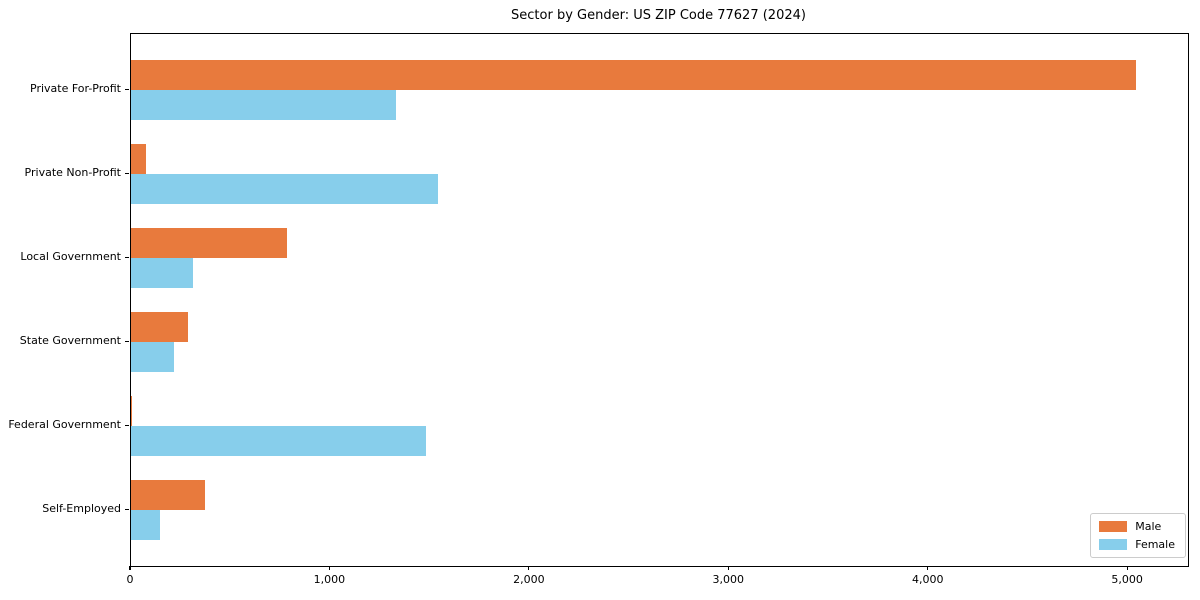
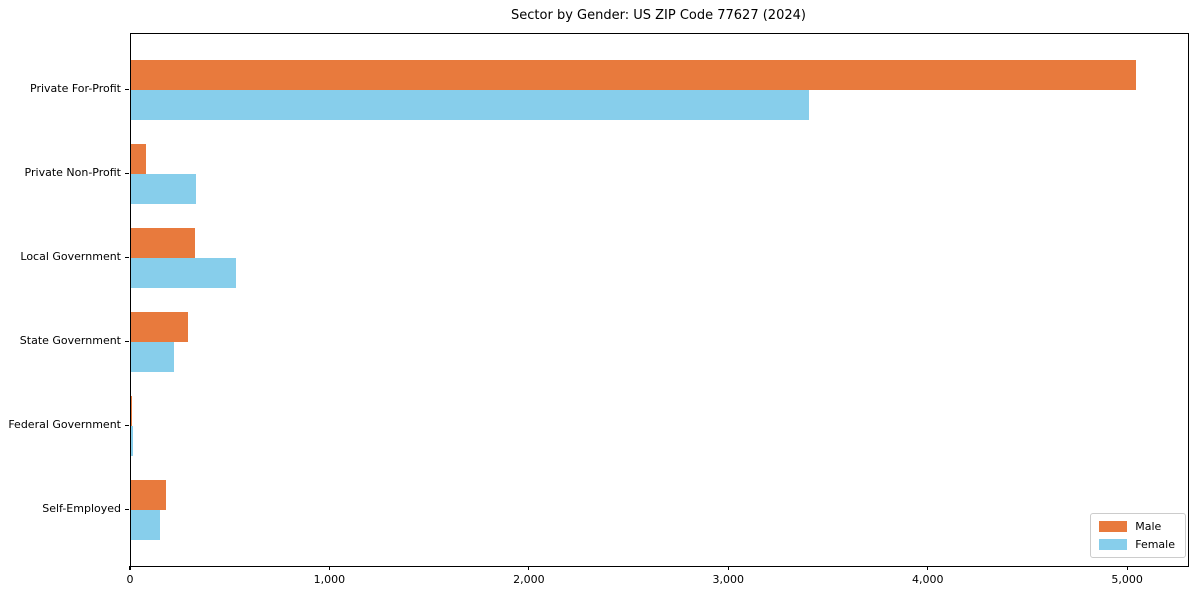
Female/Private For-Profit: 1330 -> 3400
Female/Private Non-Profit: 1540 -> 320
Male/Local Government: 780 -> 320
Female/Local Government: 310 -> 520
Female/Federal Government: 1480 -> 10
Male/Self-Employed: 370 -> 180
